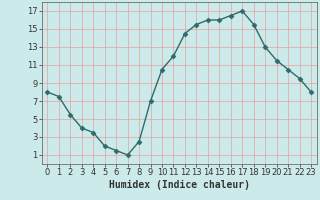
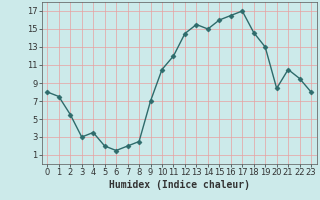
3: 4.0 -> 3.0
7: 1.0 -> 2.0
14: 16.0 -> 15.0
18: 15.5 -> 14.6
20: 11.5 -> 8.4
